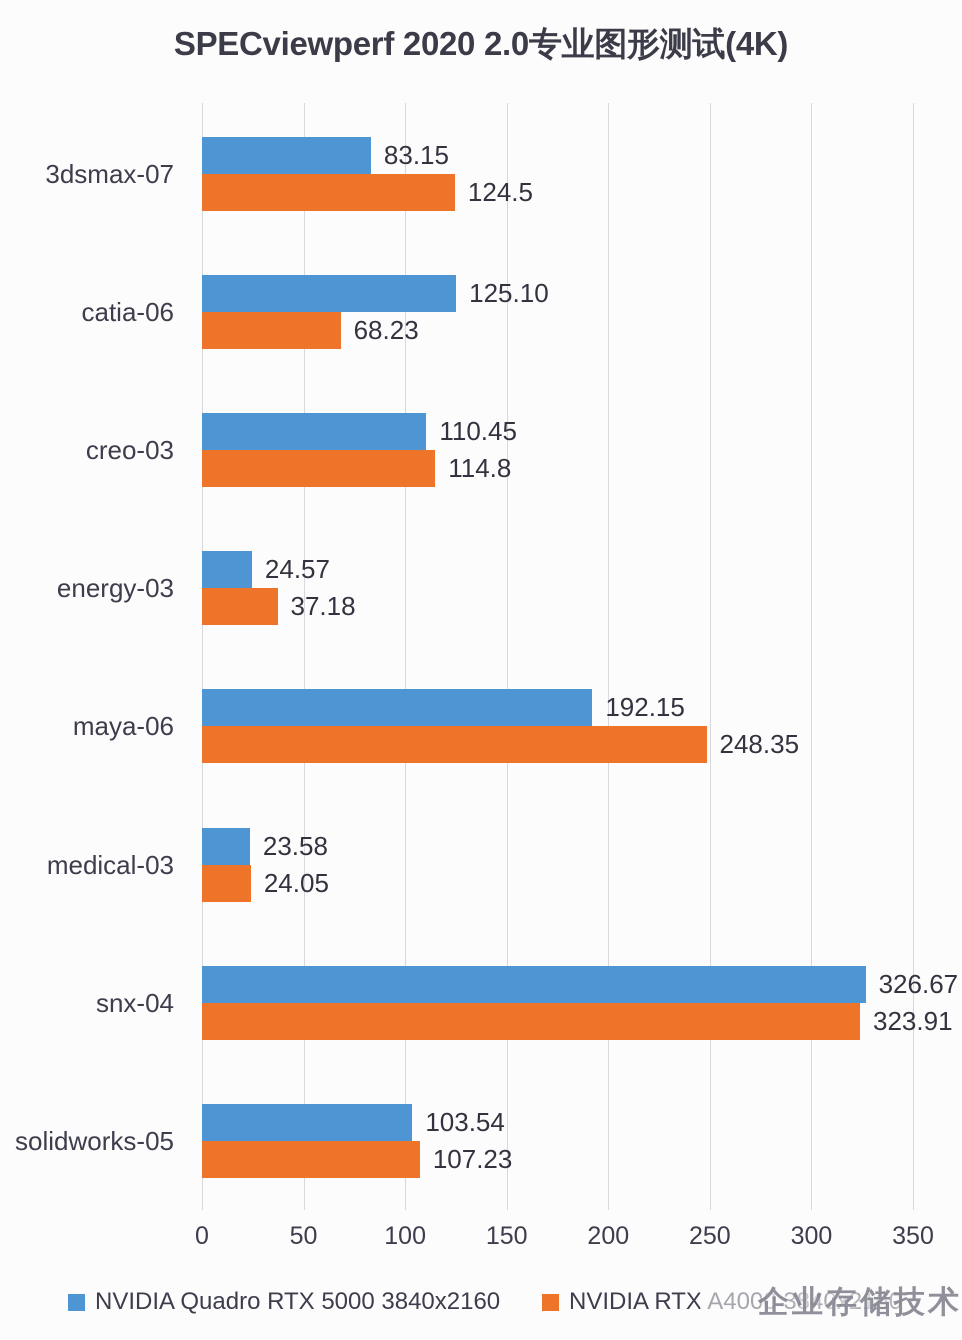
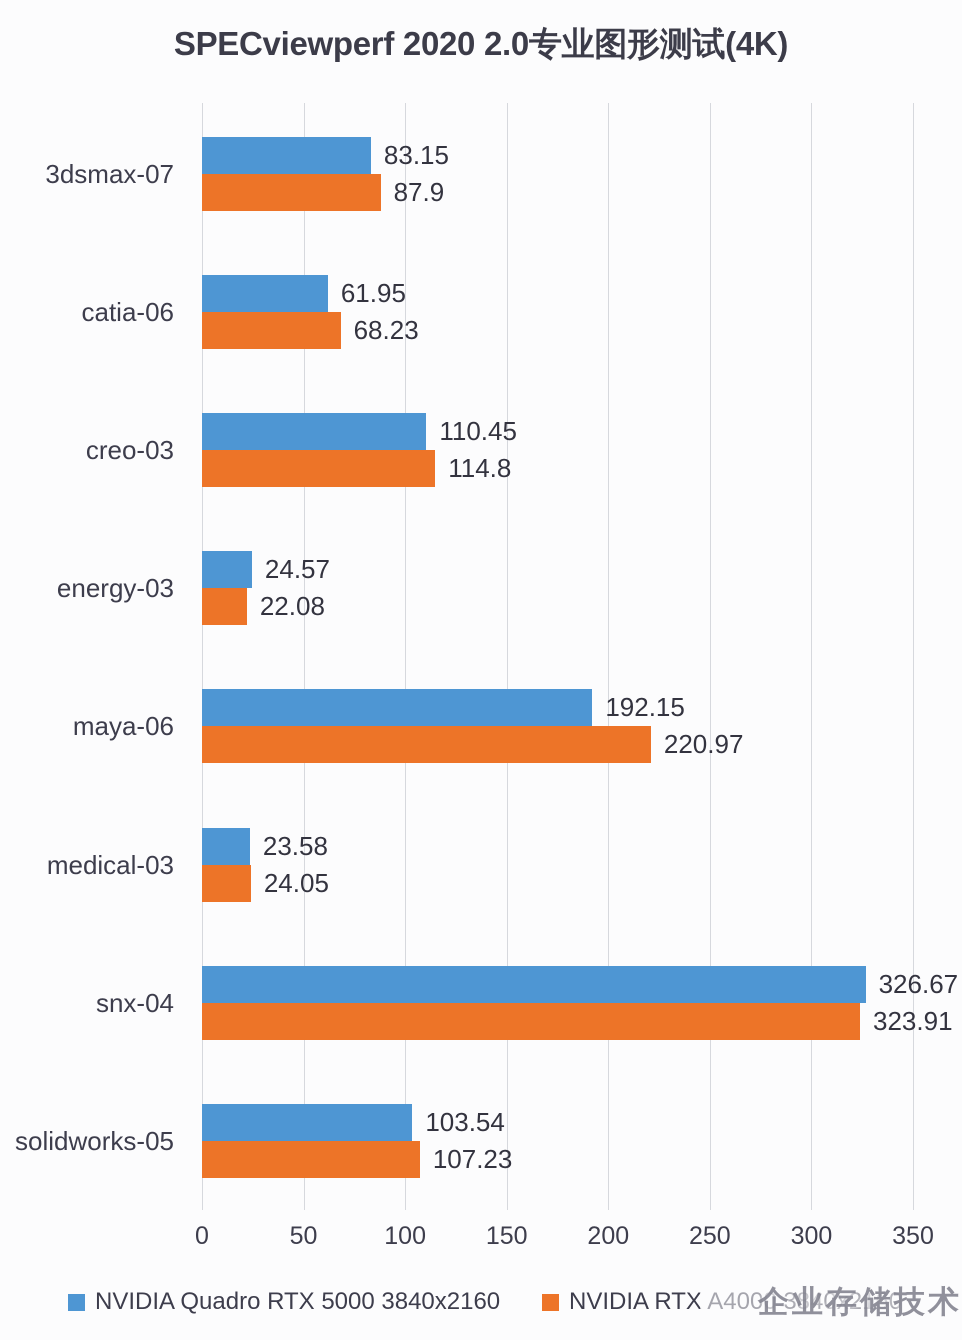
NVIDIA RTX A4000 3840x2160/3dsmax-07: 124.5 -> 87.9
NVIDIA Quadro RTX 5000 3840x2160/catia-06: 125.10 -> 61.95
NVIDIA RTX A4000 3840x2160/energy-03: 37.18 -> 22.08
NVIDIA RTX A4000 3840x2160/maya-06: 248.35 -> 220.97
